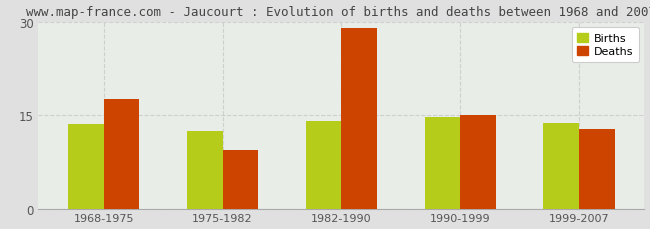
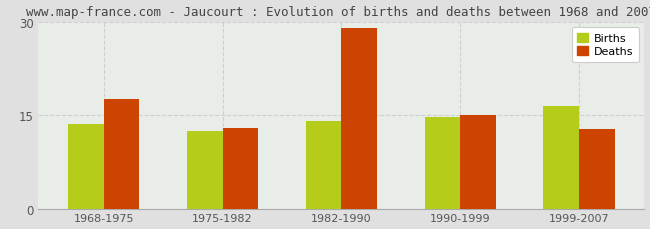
Deaths/1975-1982: 9.4 -> 13.0
Births/1999-2007: 13.8 -> 16.5
